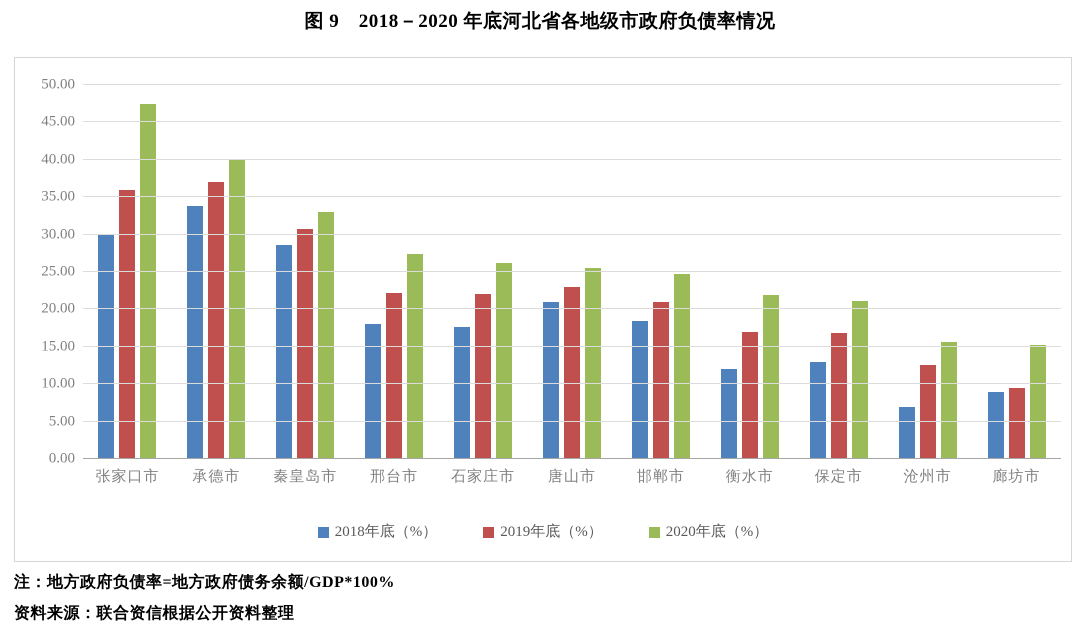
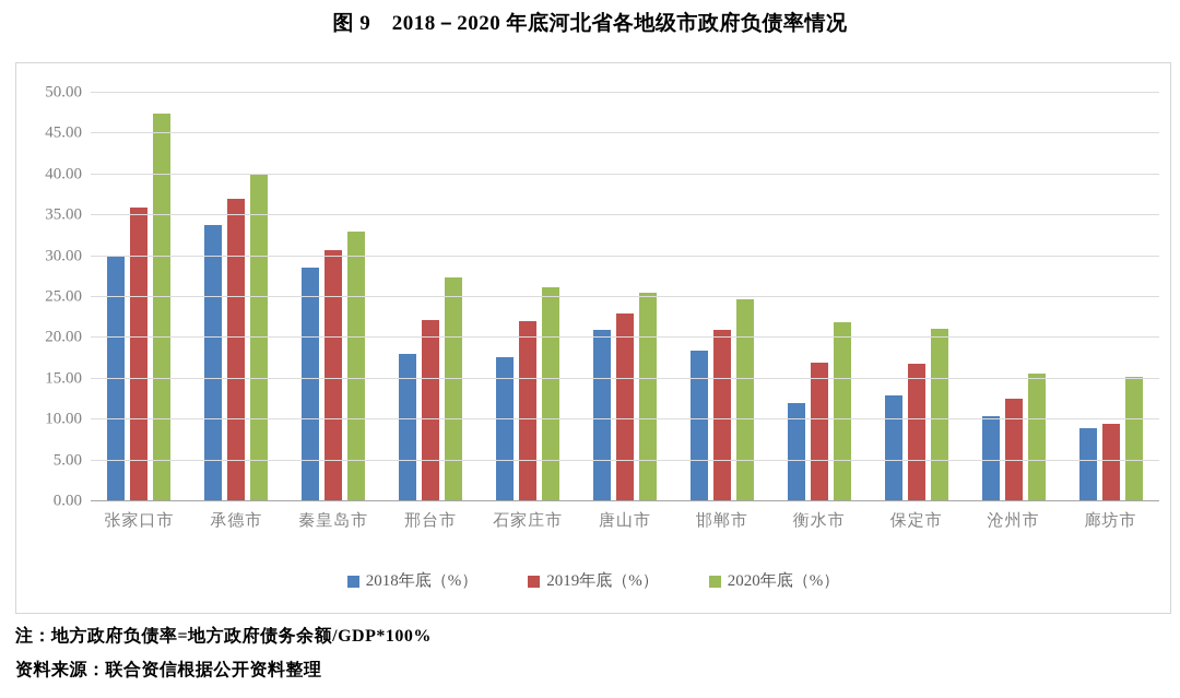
2018年底（%）/沧州市: 7 -> 10
